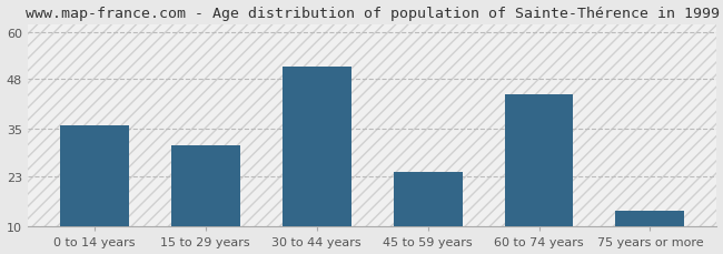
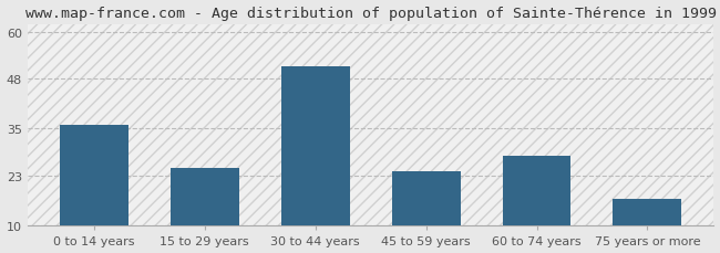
15 to 29 years: 31 -> 25
60 to 74 years: 44 -> 28
75 years or more: 14 -> 17
